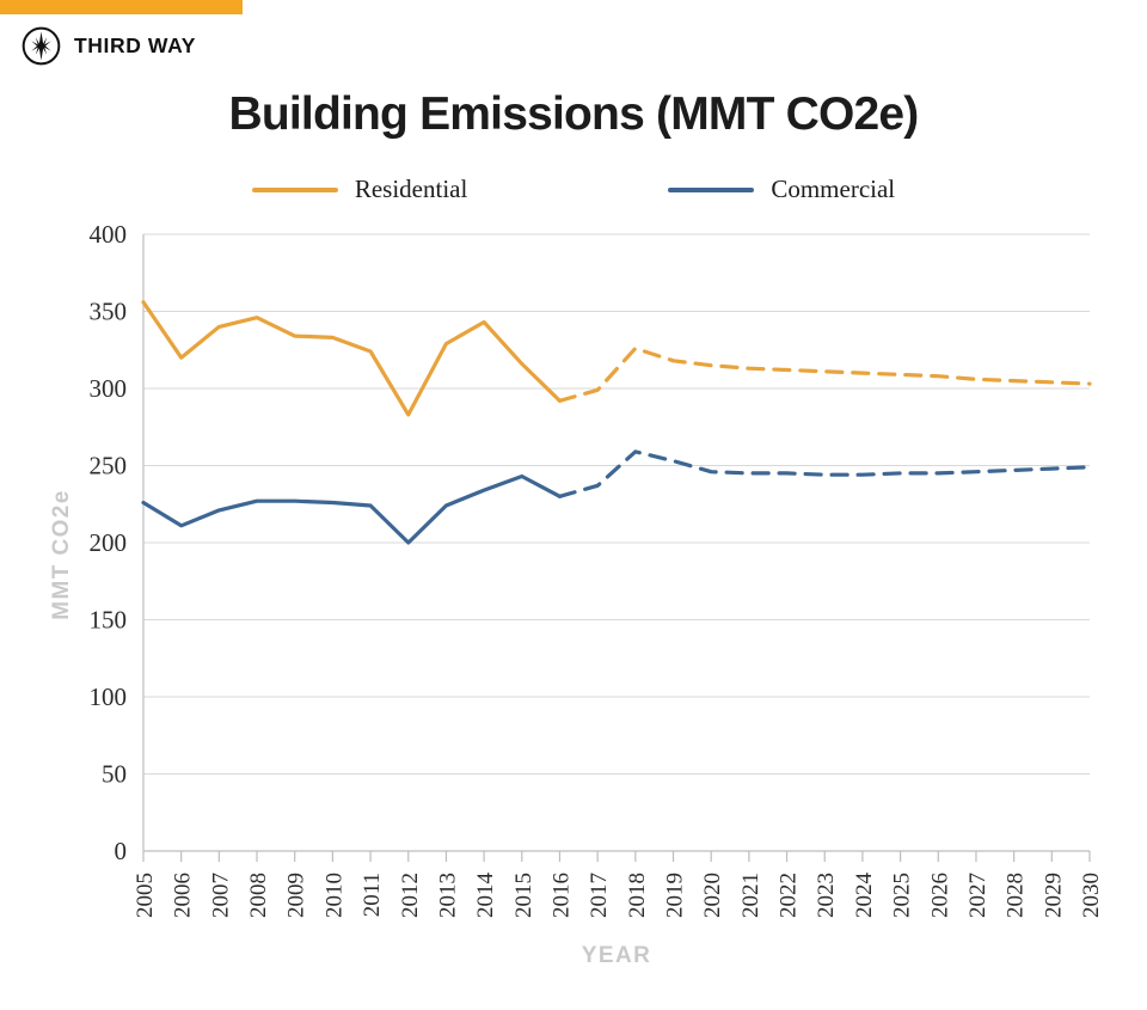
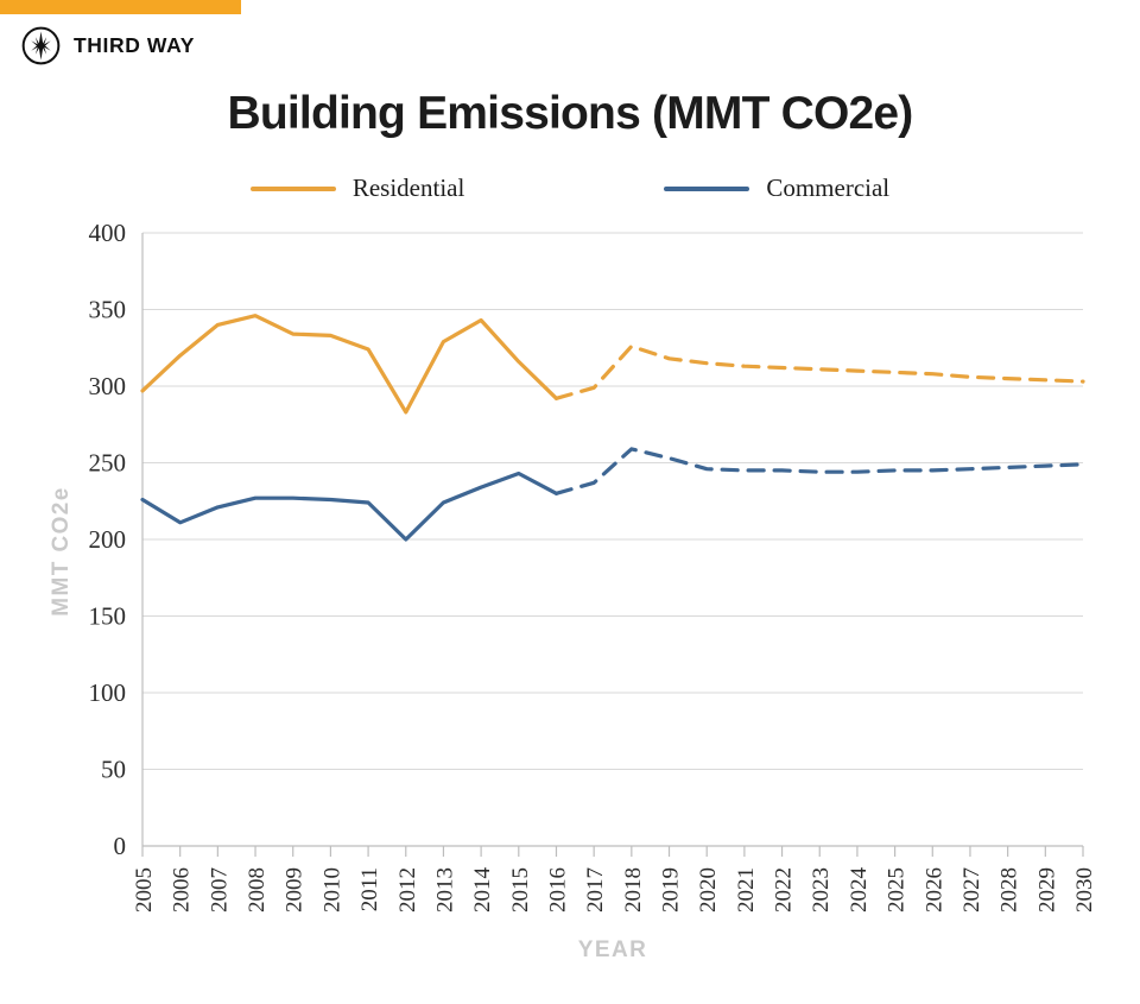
Residential/2005: 356 -> 297
